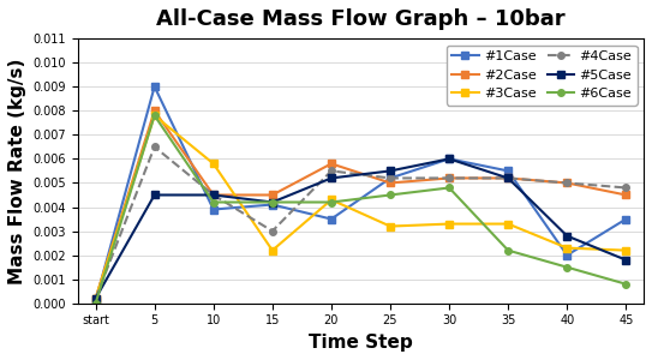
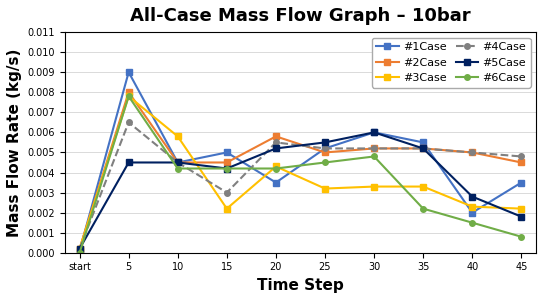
#1Case/10: 0.0039 -> 0.0045
#1Case/15: 0.0041 -> 0.0050
